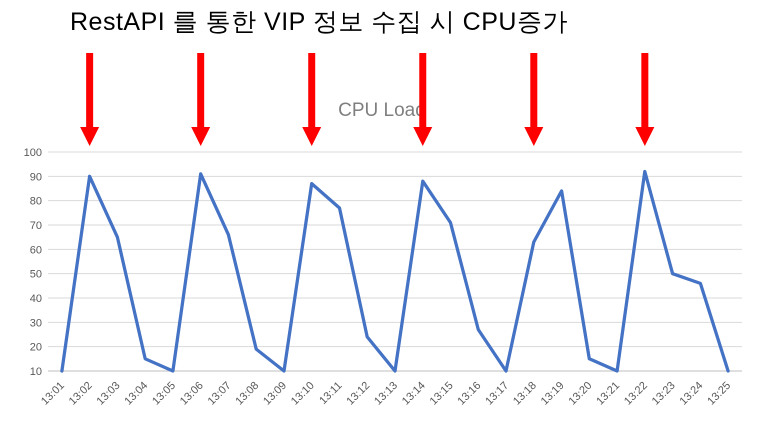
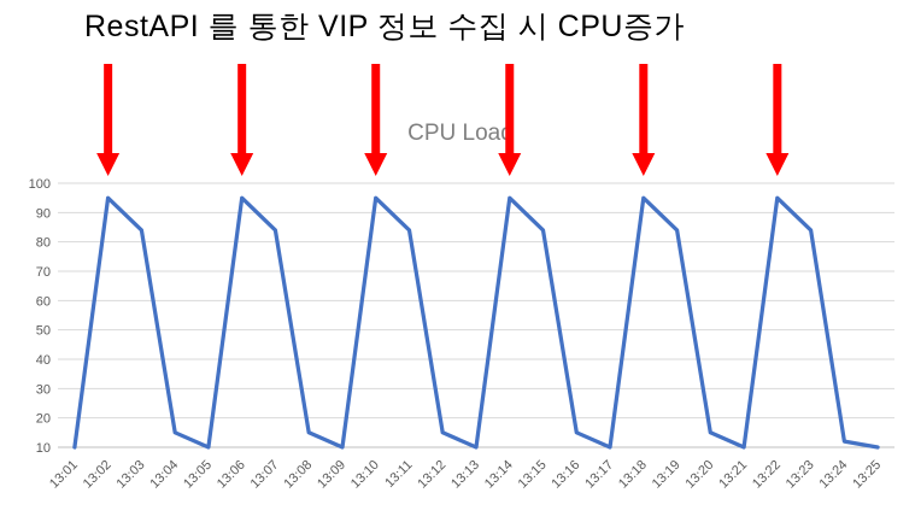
13:02: 90 -> 95
13:03: 65 -> 84
13:06: 91 -> 95
13:07: 66 -> 84
13:08: 19 -> 15
13:10: 87 -> 95
13:11: 77 -> 84
13:12: 24 -> 15
13:14: 88 -> 95
13:15: 71 -> 84
13:16: 27 -> 15
13:18: 63 -> 95
13:22: 92 -> 95
13:23: 50 -> 84
13:24: 46 -> 12
